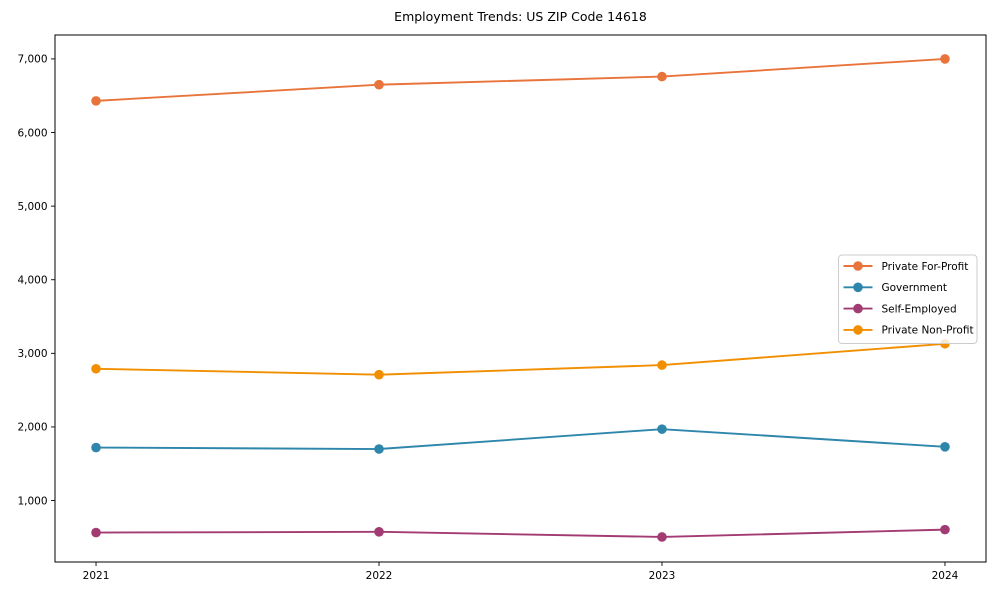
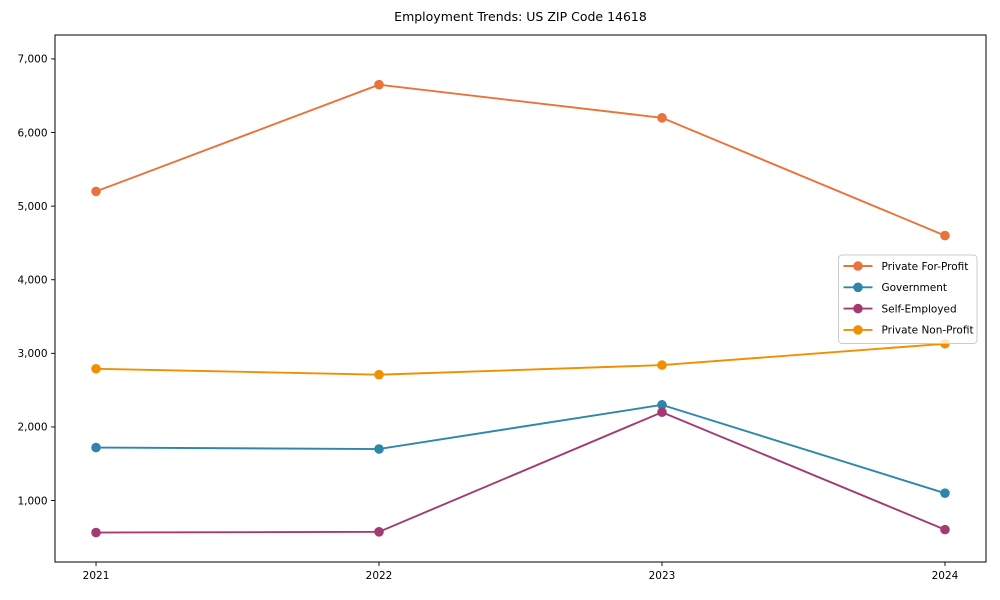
Private For-Profit/2021: 6400 -> 5200
Private For-Profit/2023: 6800 -> 6200
Government/2023: 2000 -> 2300
Self-Employed/2023: 500 -> 2200
Private For-Profit/2024: 7000 -> 4600
Government/2024: 1700 -> 1100
